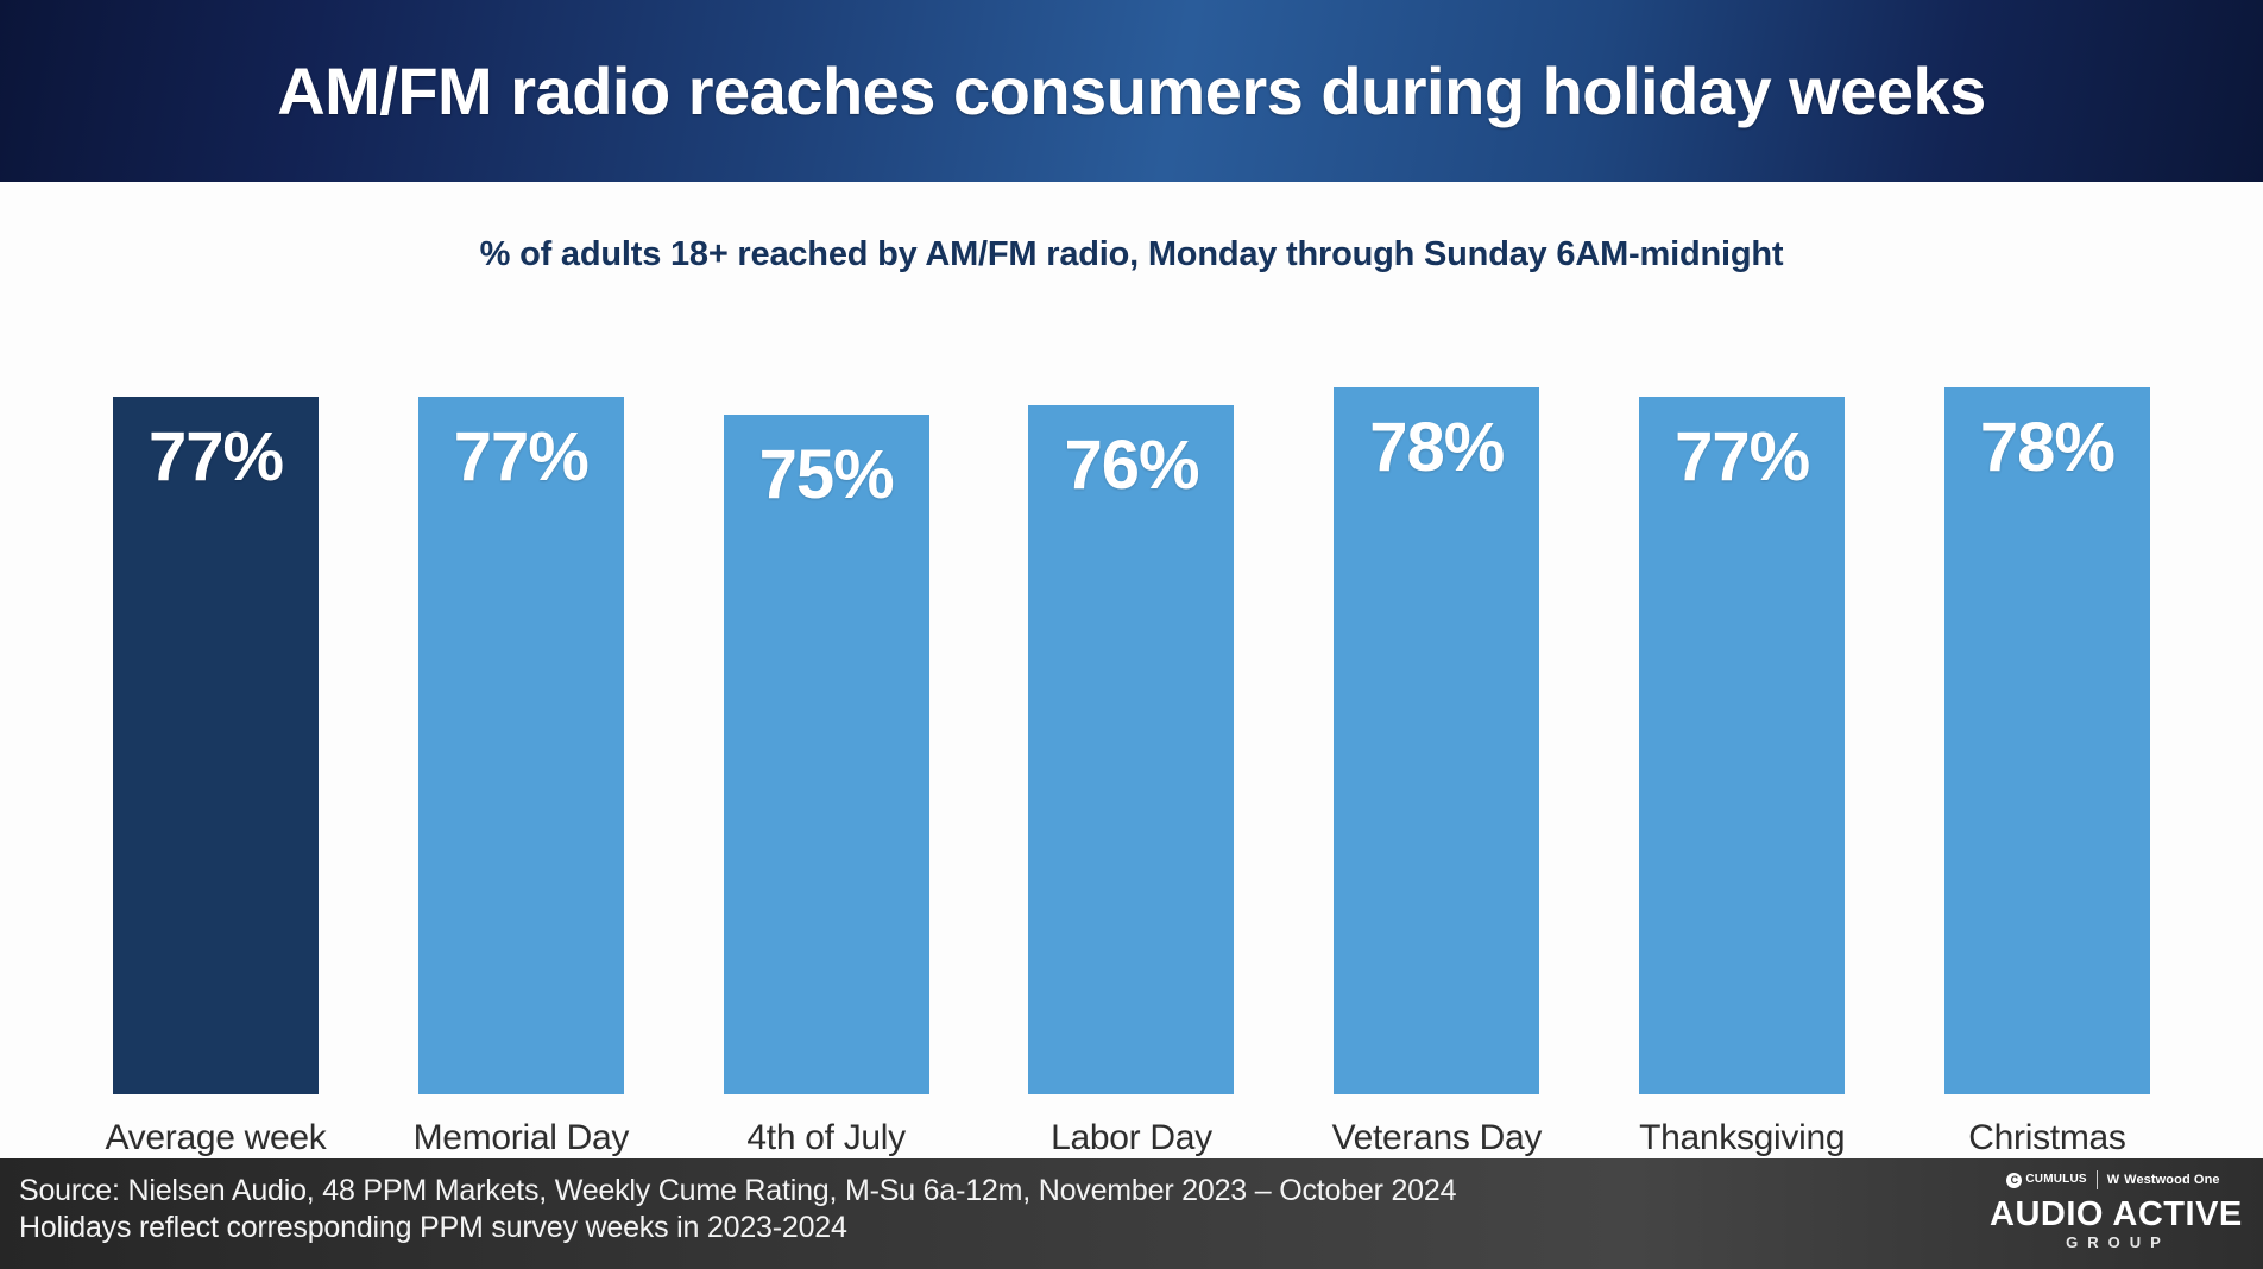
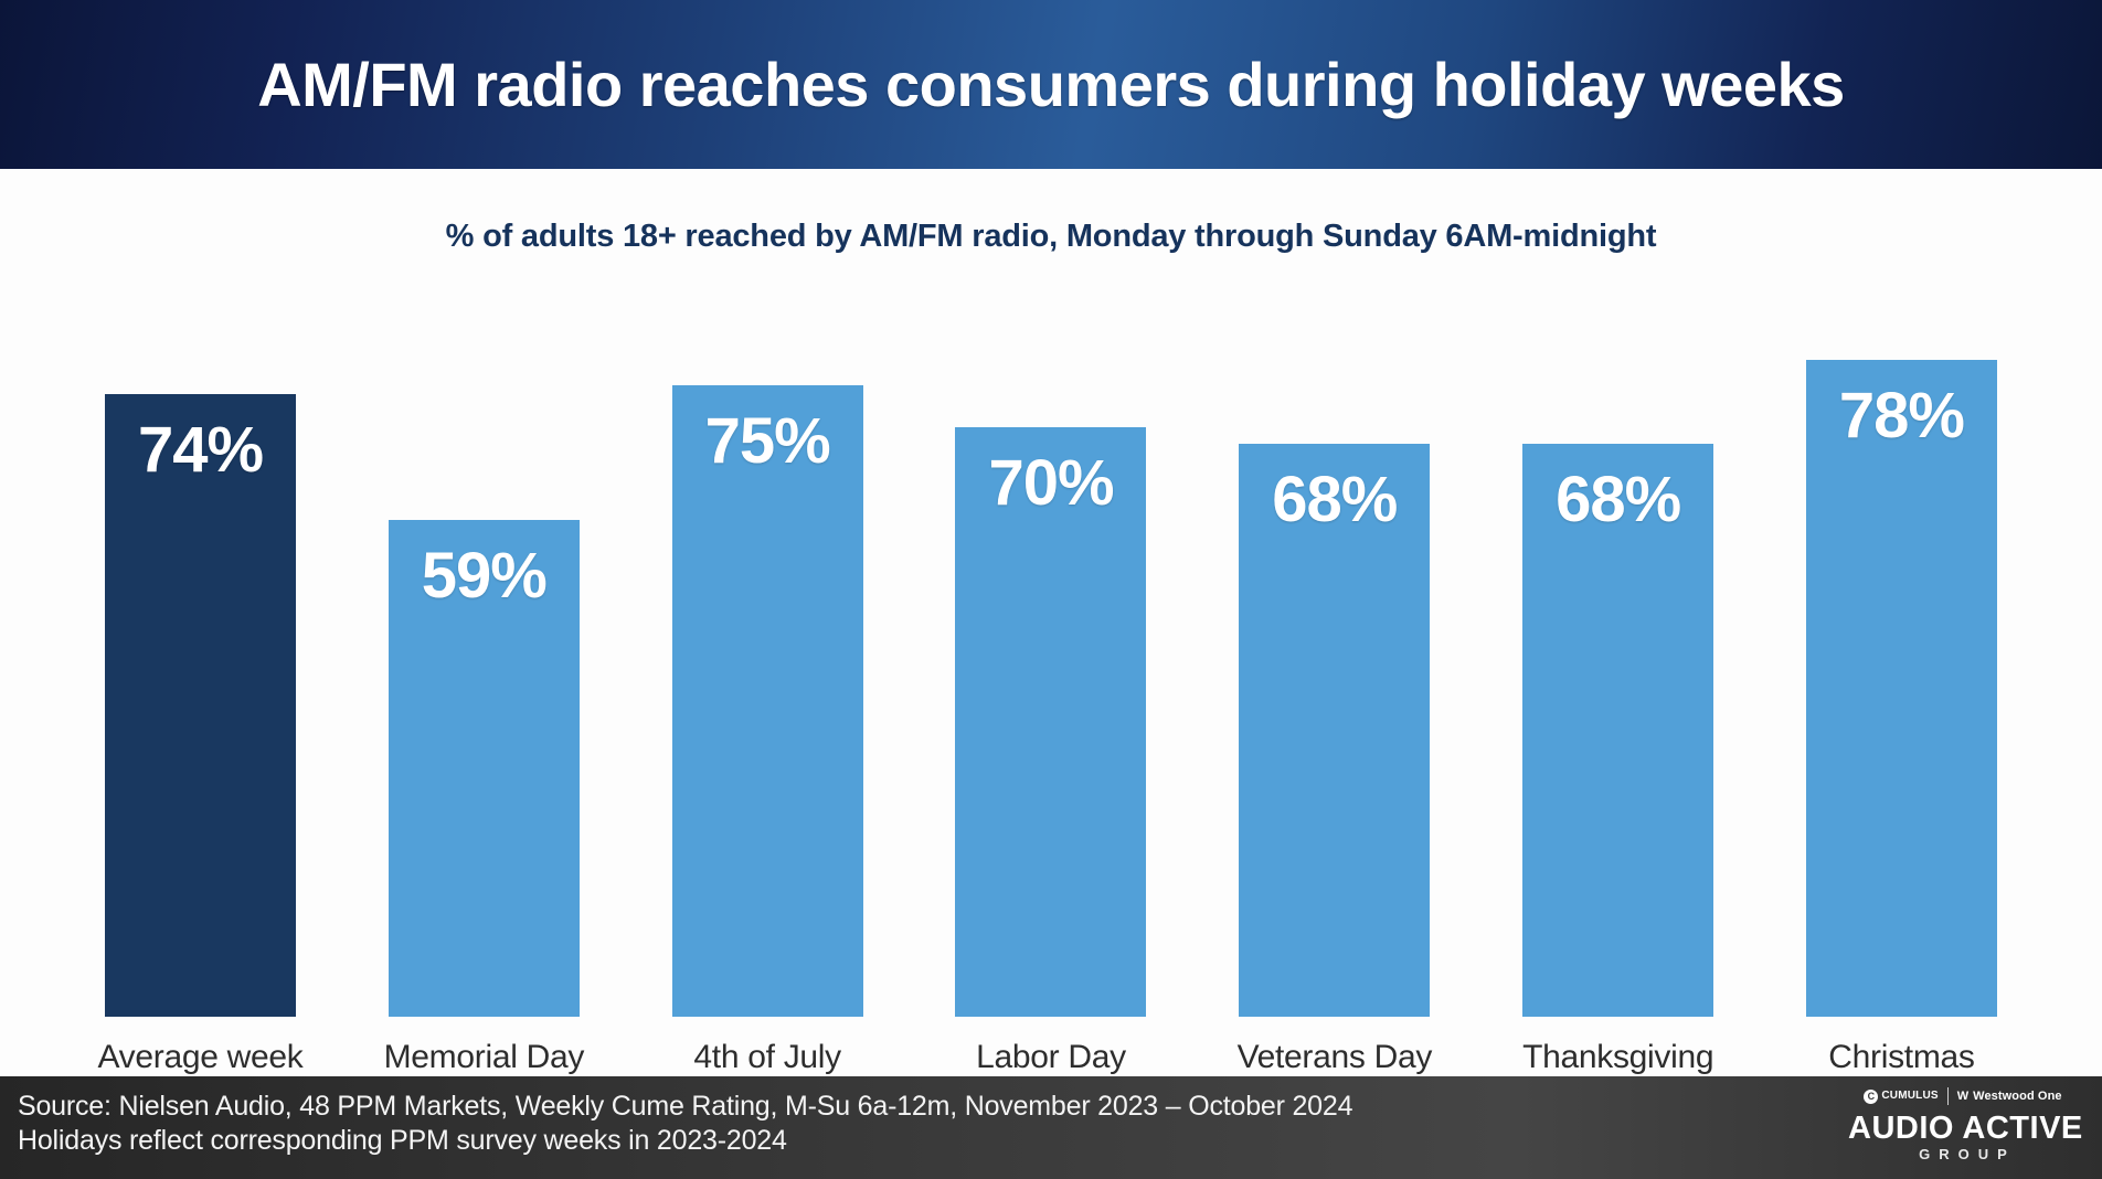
Average week: 77% -> 74%
Memorial Day: 77% -> 59%
Labor Day: 76% -> 70%
Veterans Day: 78% -> 68%
Thanksgiving: 77% -> 68%
